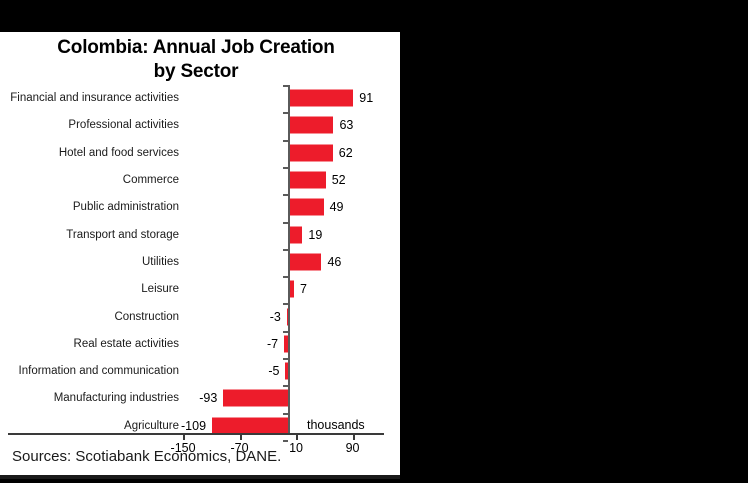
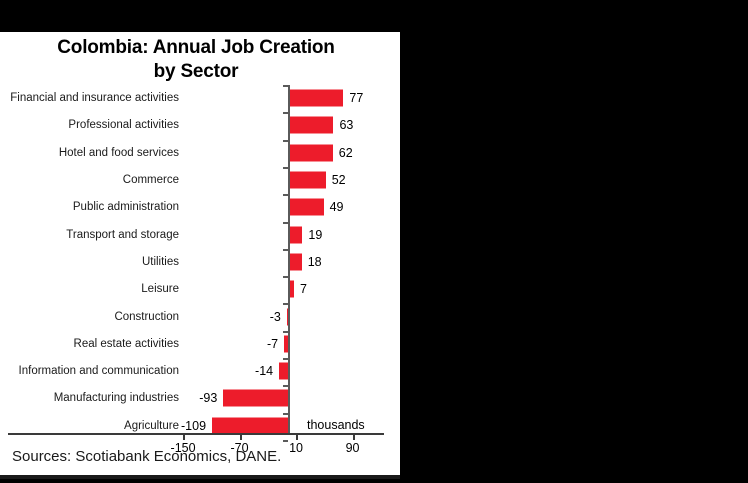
Financial and insurance activities: 91 -> 77
Utilities: 46 -> 18
Information and communication: -5 -> -14
